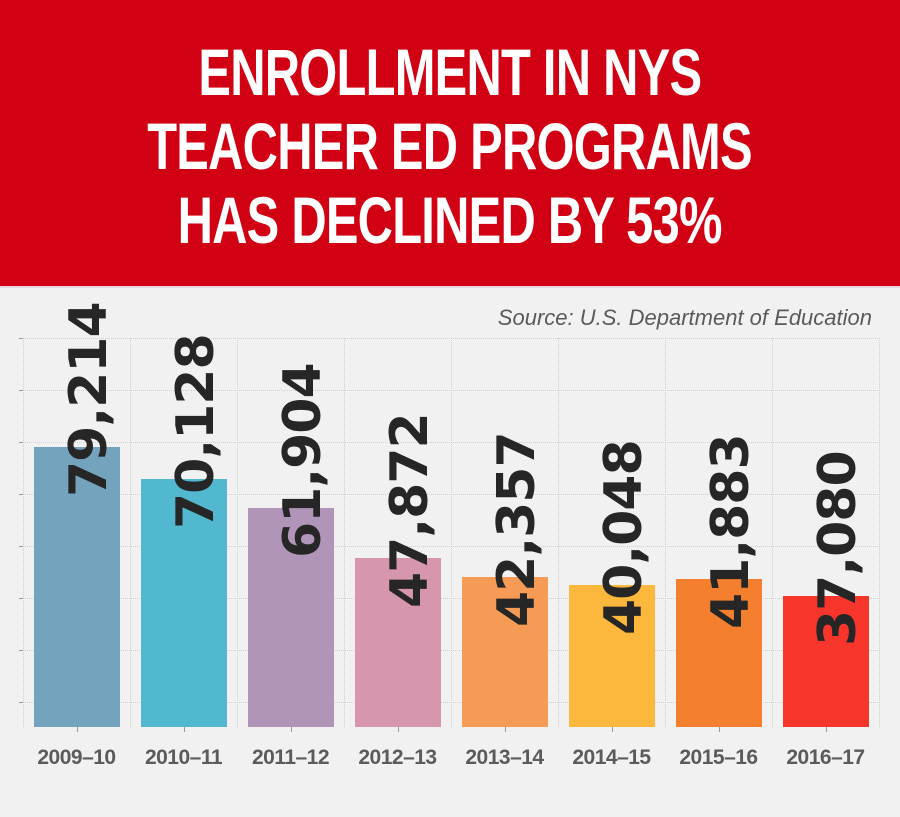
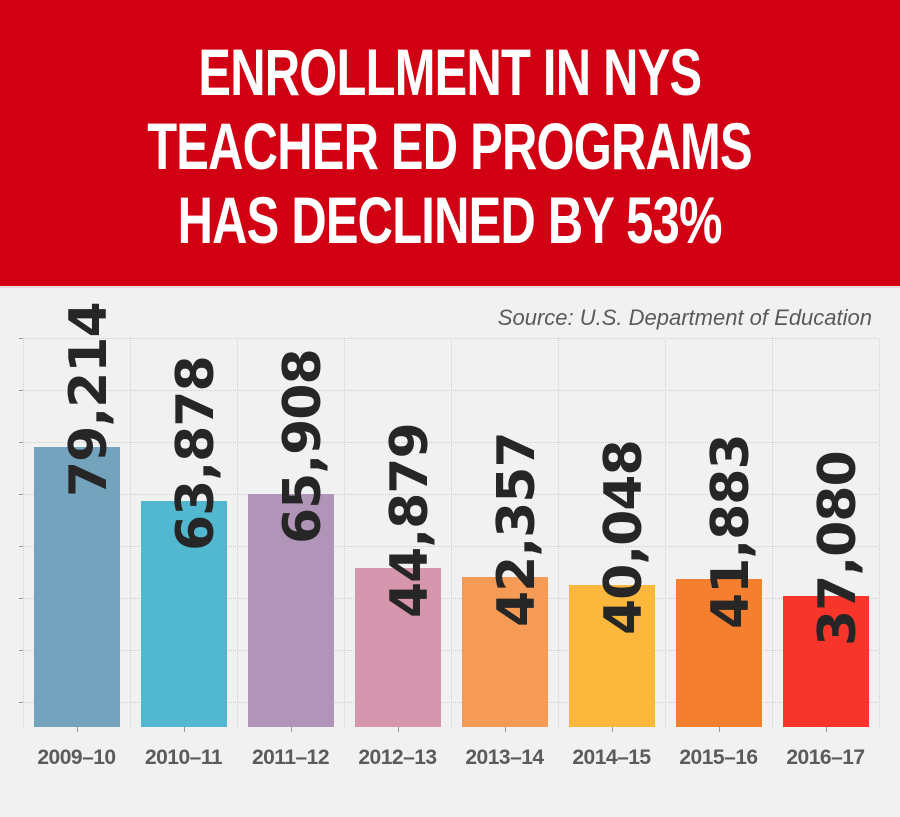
2010–11: 70,128 -> 63,878
2011–12: 61,904 -> 65,908
2012–13: 47,872 -> 44,879
